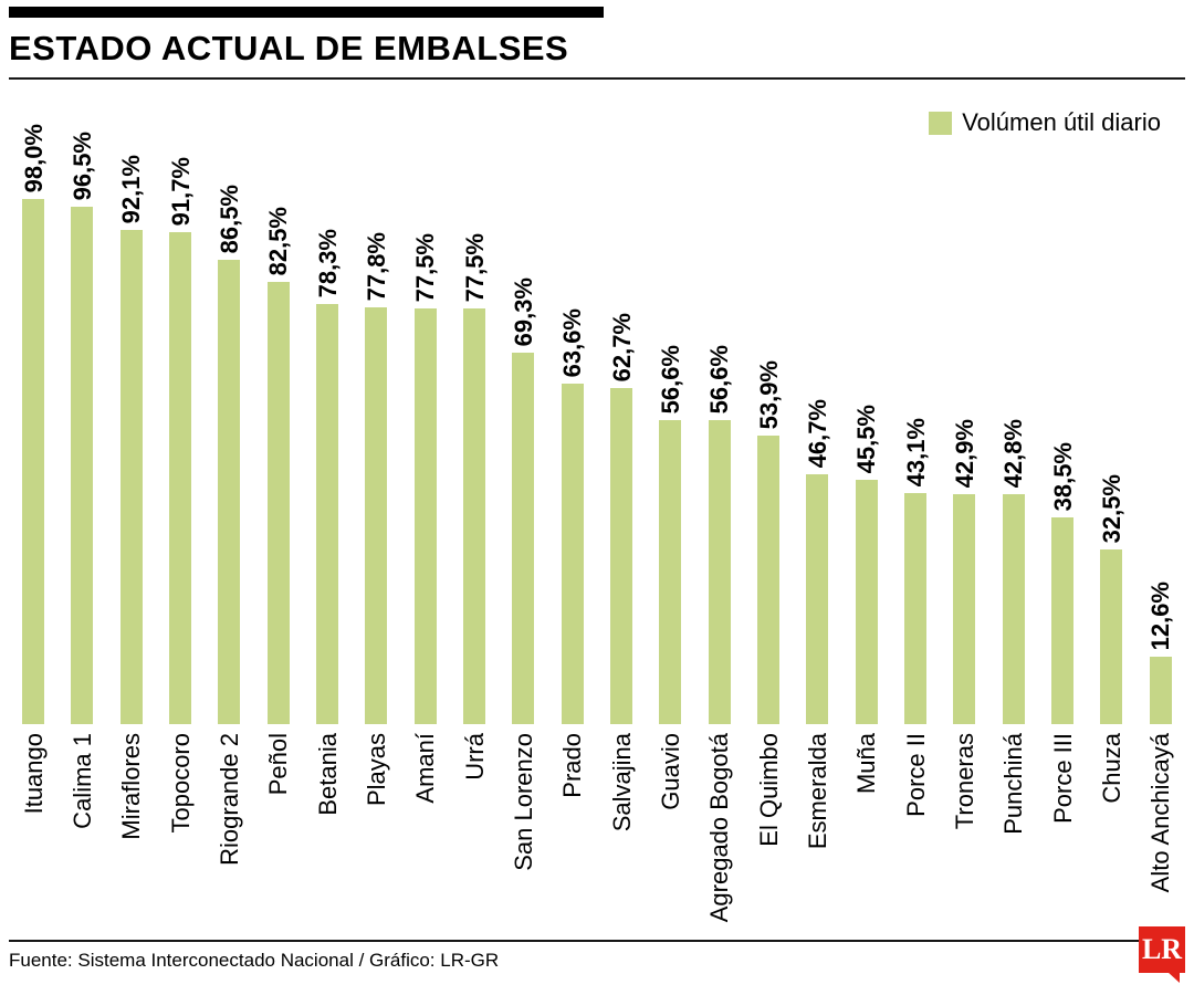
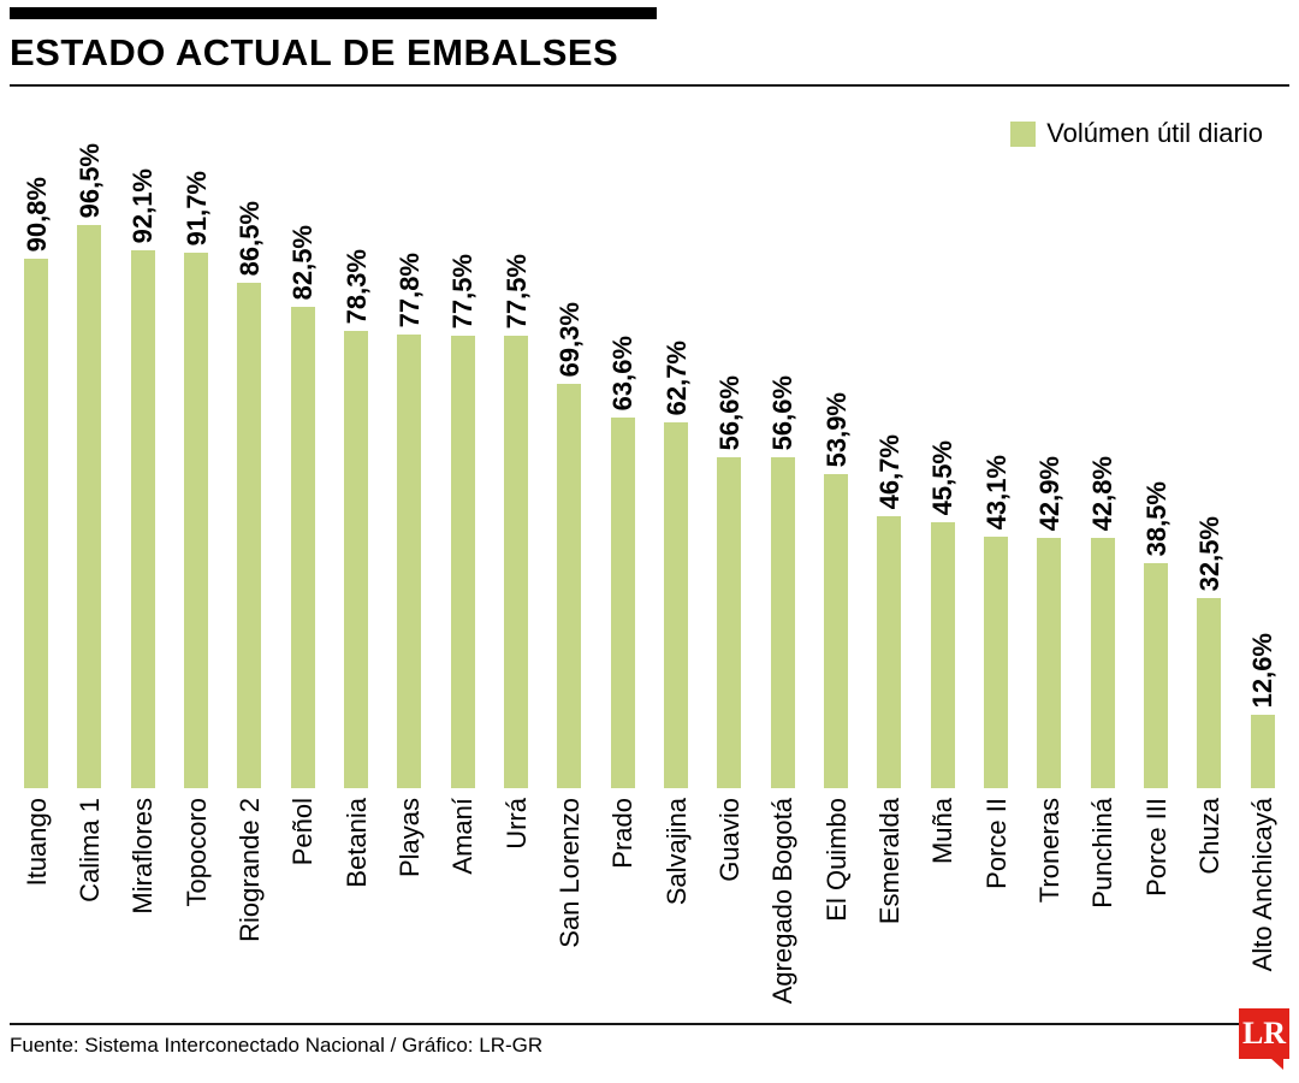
Ituango: 98,0% -> 90,8%
